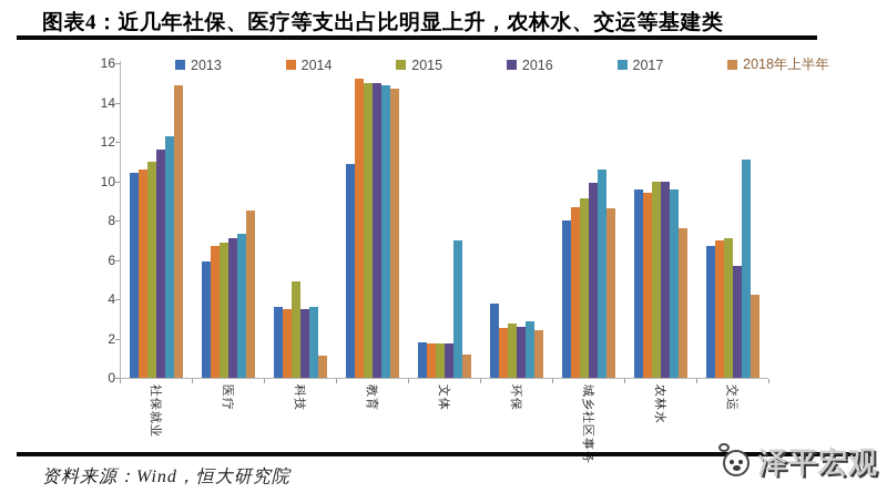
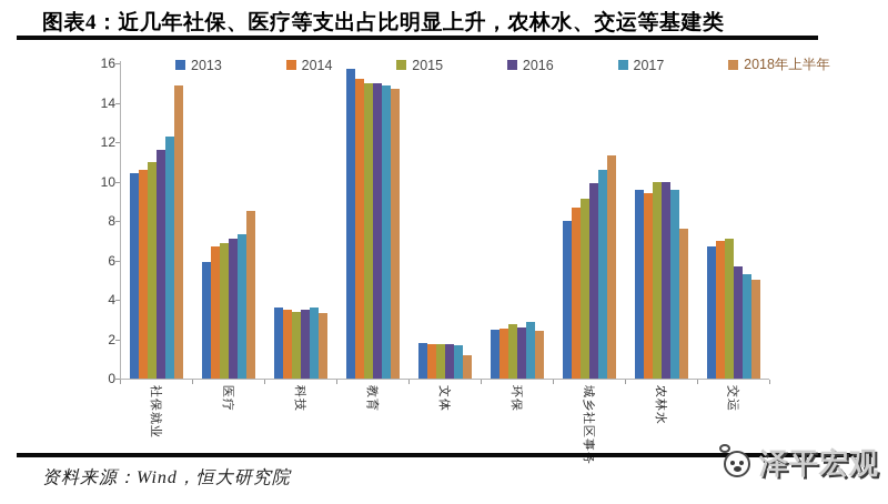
2015/科技: 4.9 -> 3.4
2018年上半年/科技: 1.1 -> 3.3
2013/教育: 10.9 -> 15.7
2017/文体: 7.0 -> 1.7
2013/环保: 3.8 -> 2.5
2018年上半年/城乡社区事务: 8.6 -> 11.3
2017/交运: 11.1 -> 5.3
2018年上半年/交运: 4.2 -> 5.0
